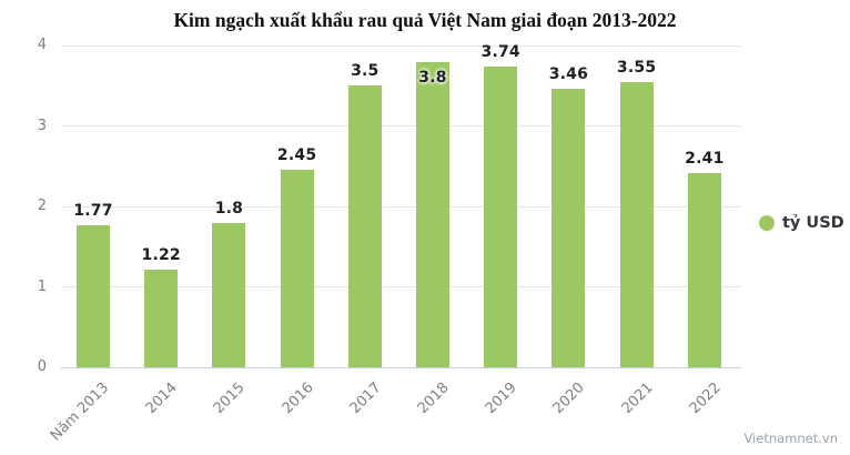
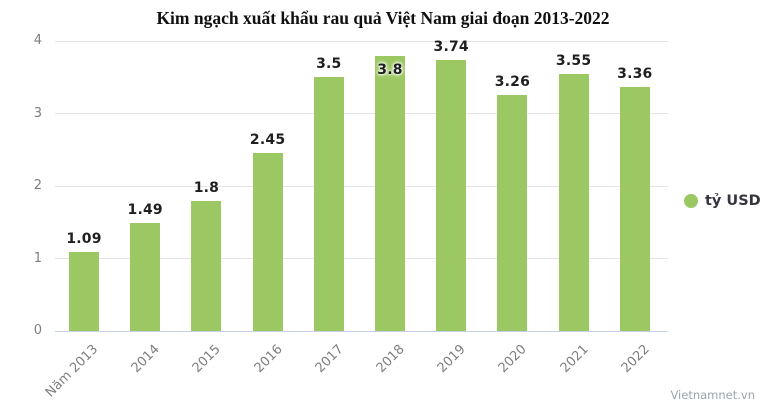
Năm 2013: 1.77 -> 1.09
2014: 1.22 -> 1.49
2020: 3.46 -> 3.26
2022: 2.41 -> 3.36
